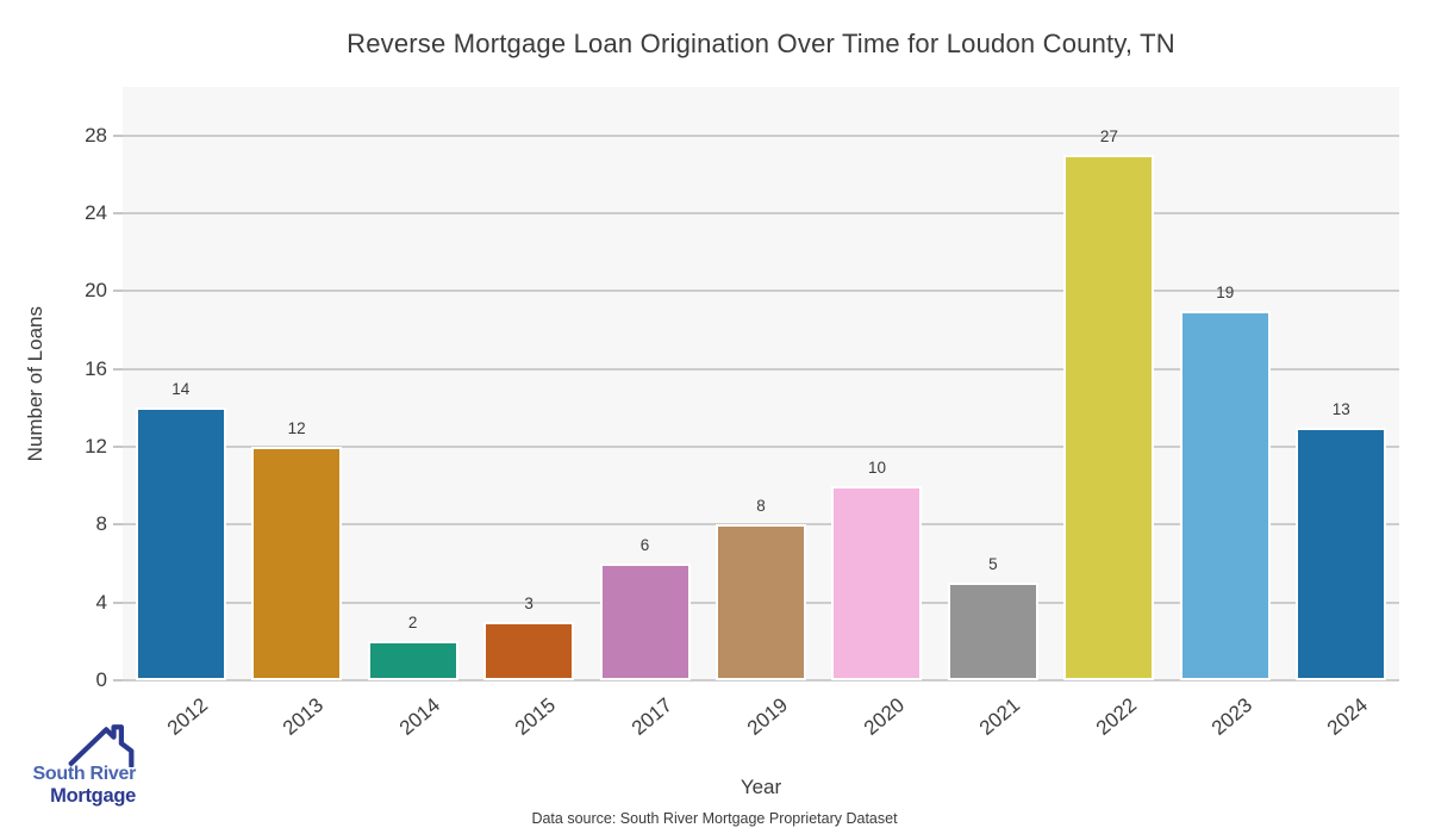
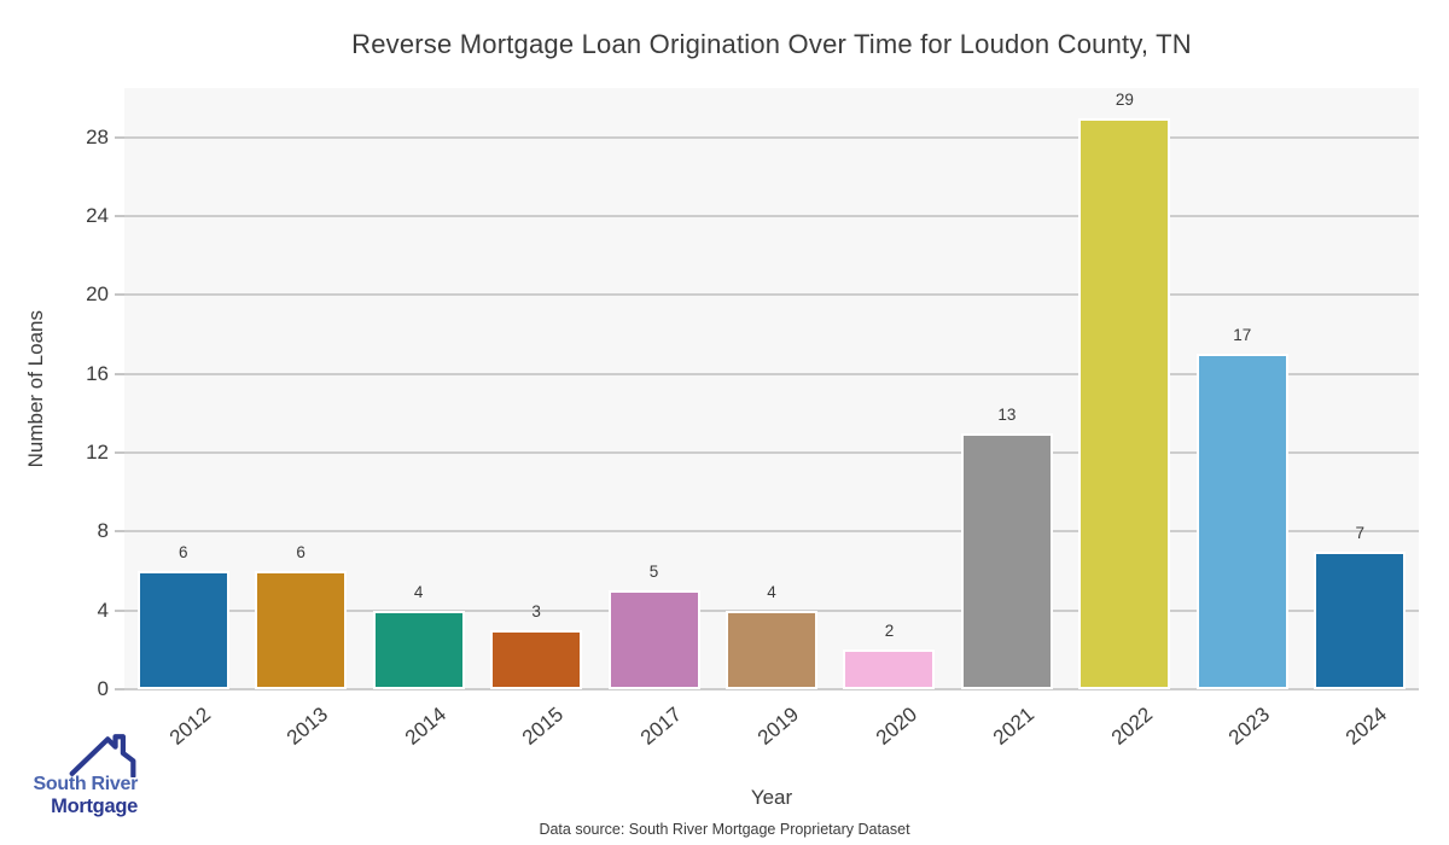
2012: 14 -> 6
2013: 12 -> 6
2014: 2 -> 4
2017: 6 -> 5
2019: 8 -> 4
2020: 10 -> 2
2021: 5 -> 13
2022: 27 -> 29
2023: 19 -> 17
2024: 13 -> 7
